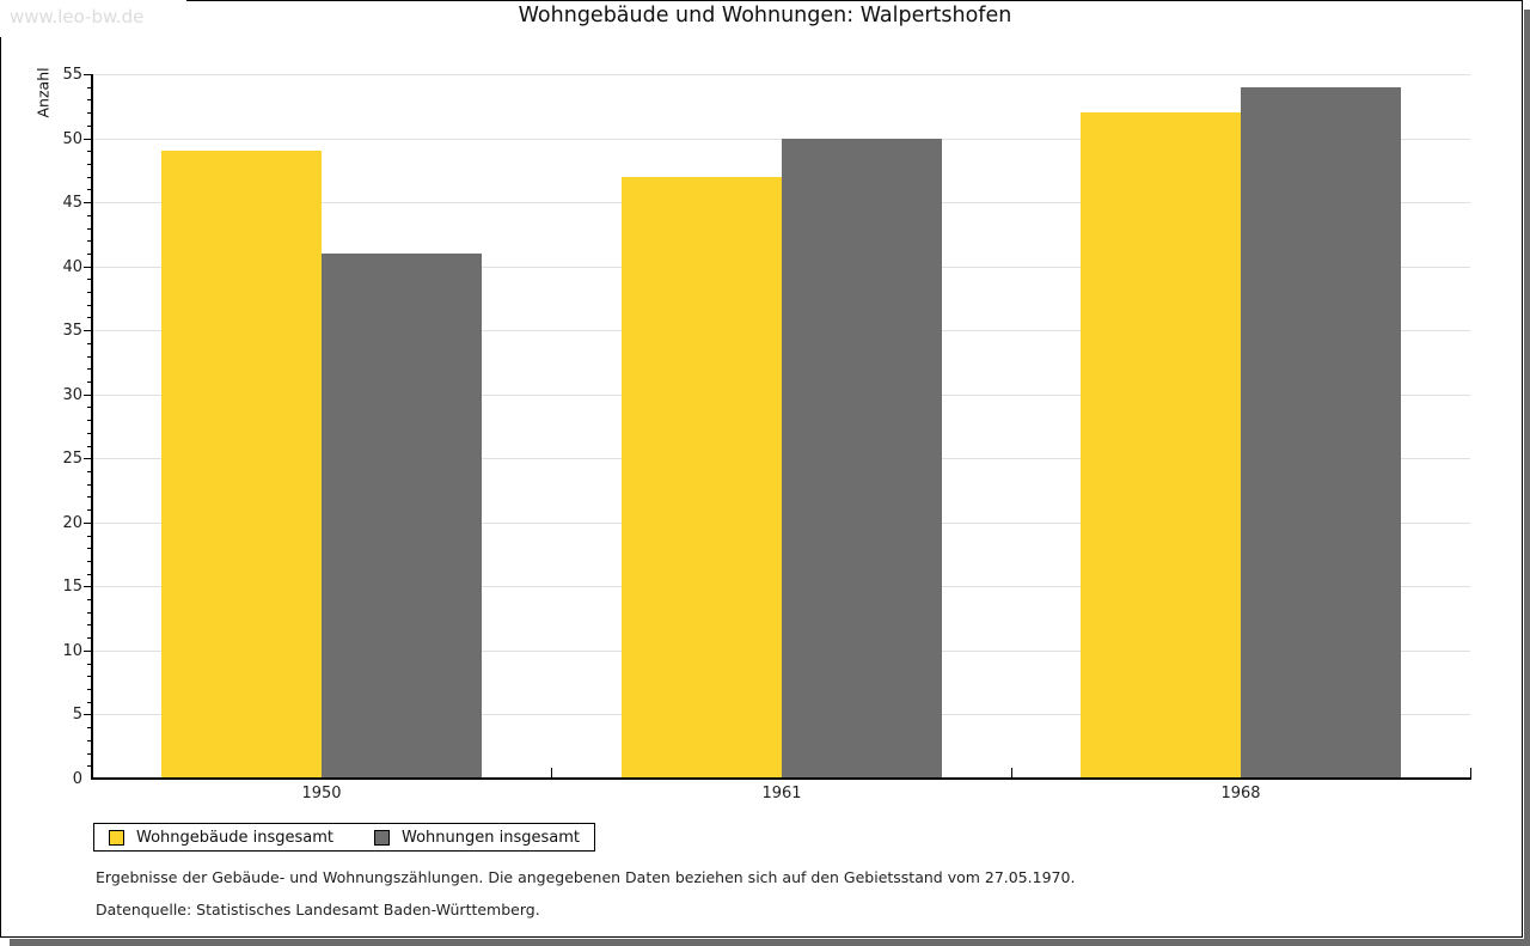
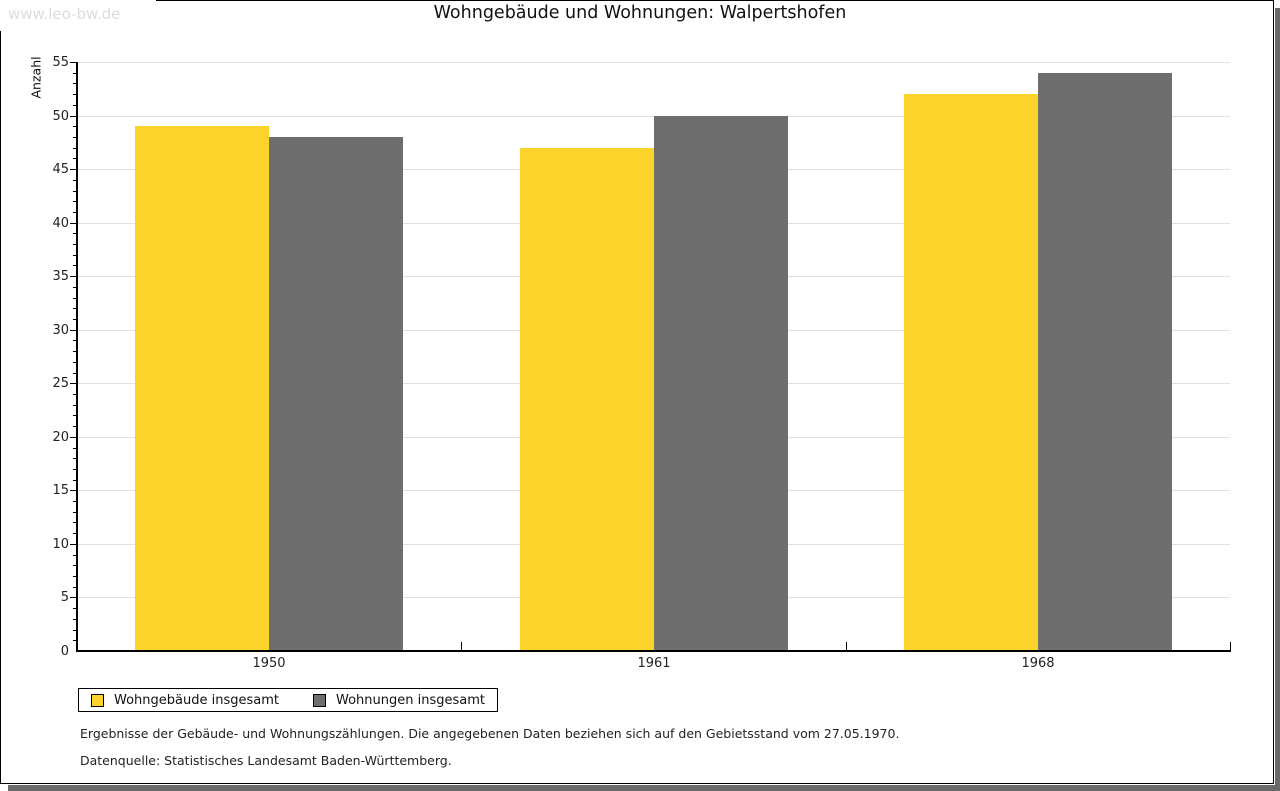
Wohnungen insgesamt/1950: 41 -> 48
